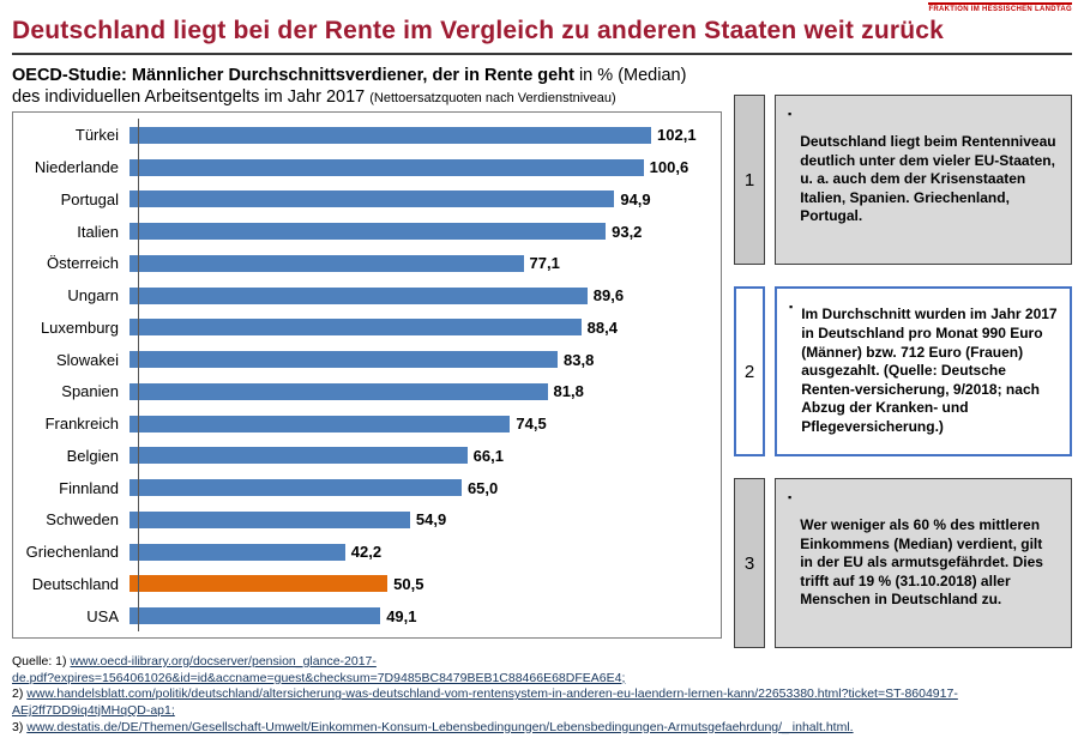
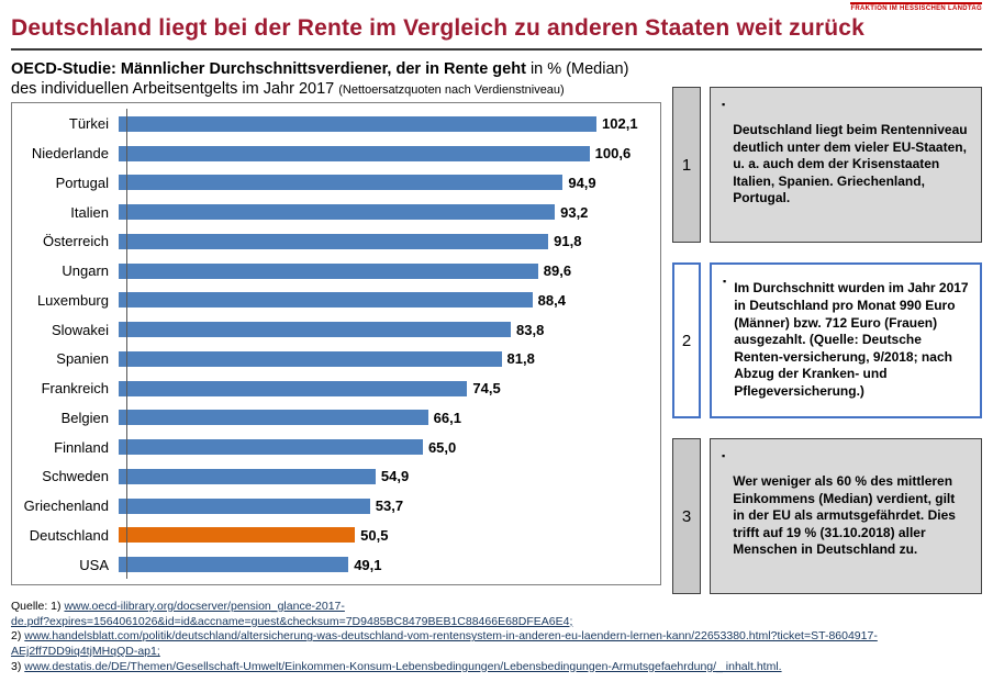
Österreich: 77,1 -> 91,8
Griechenland: 42,2 -> 53,7
